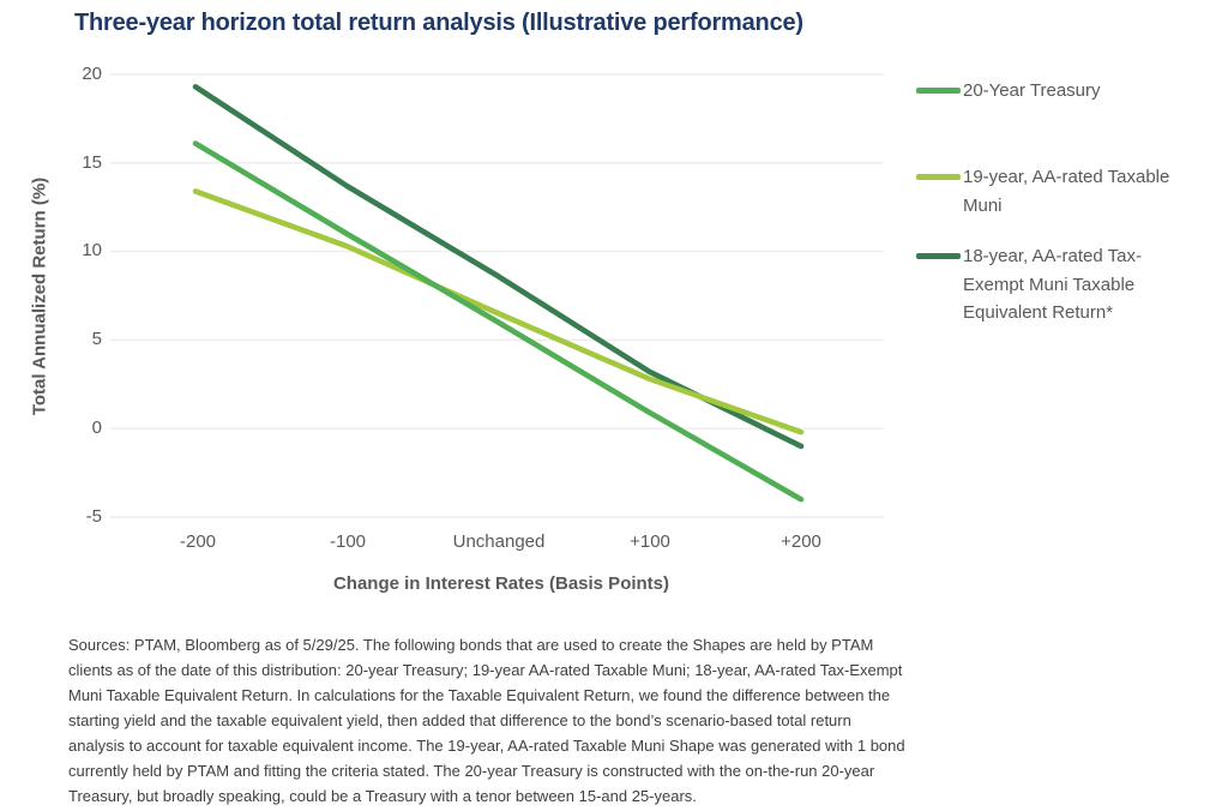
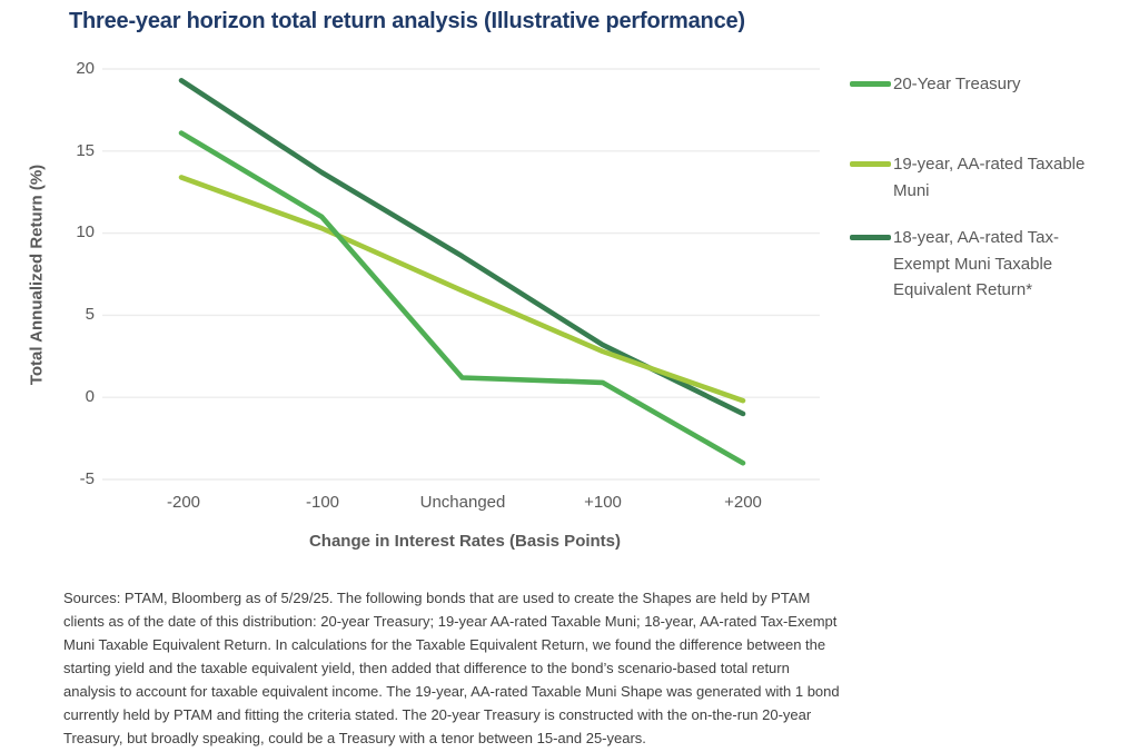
20-Year Treasury/Unchanged: 6.0 -> 1.2
